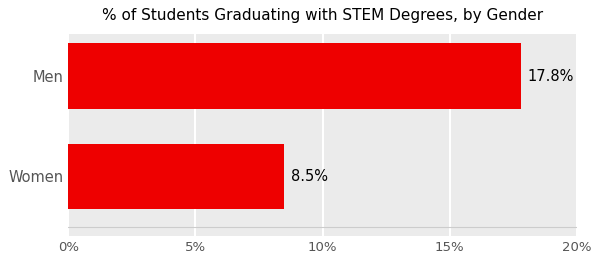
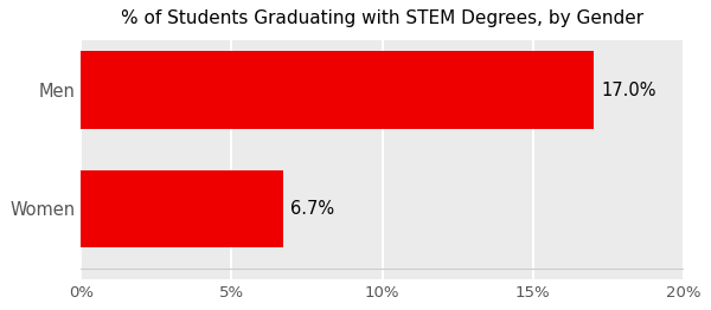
Men: 17.8% -> 17.0%
Women: 8.5% -> 6.7%
